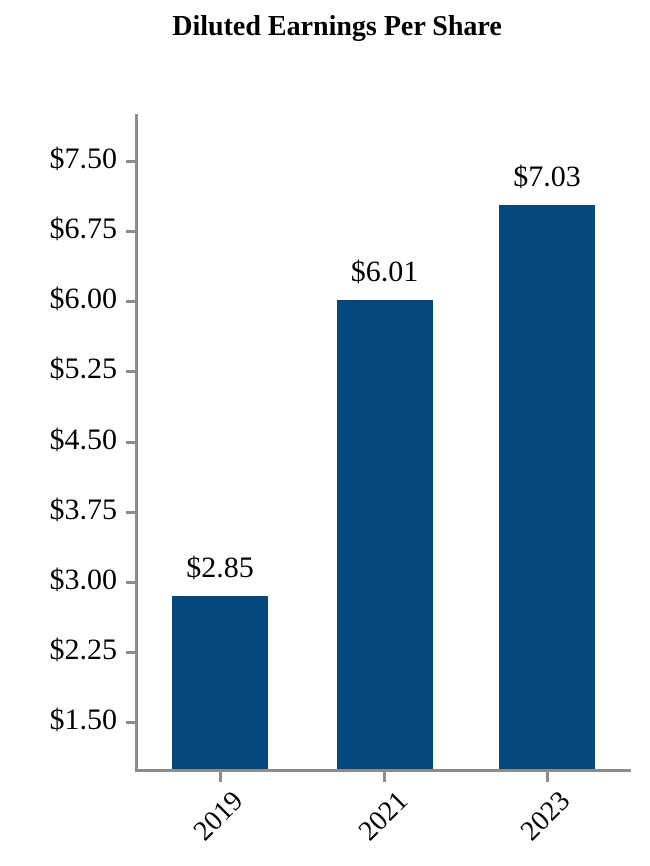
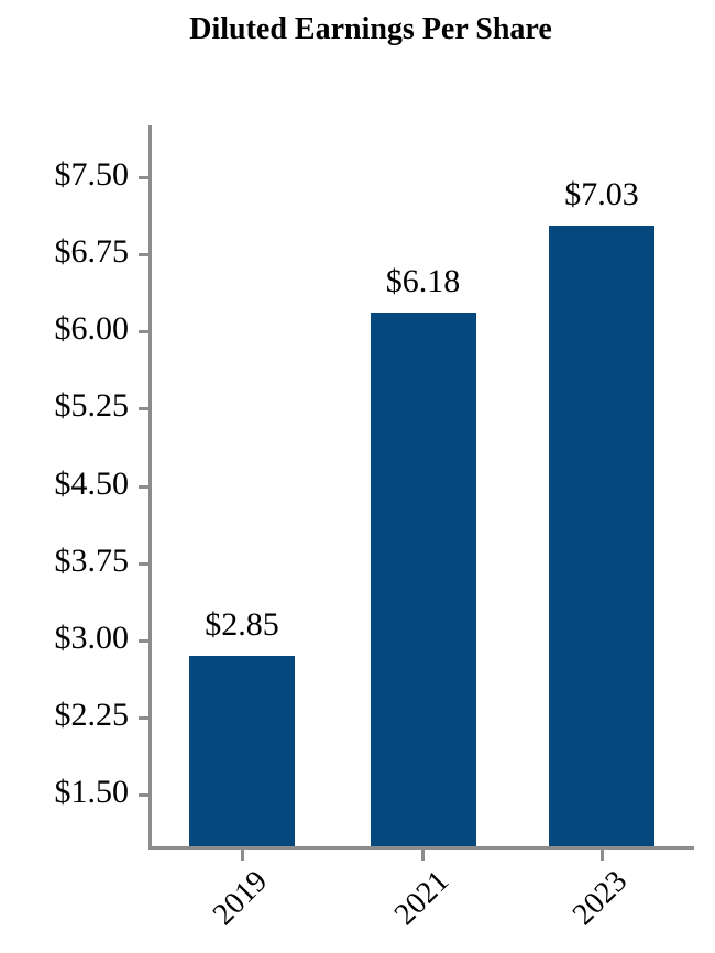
2021: $6.01 -> $6.18
